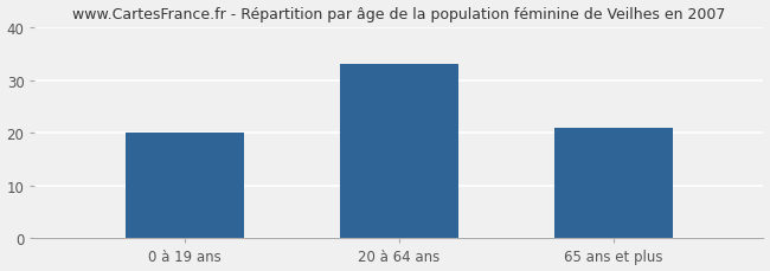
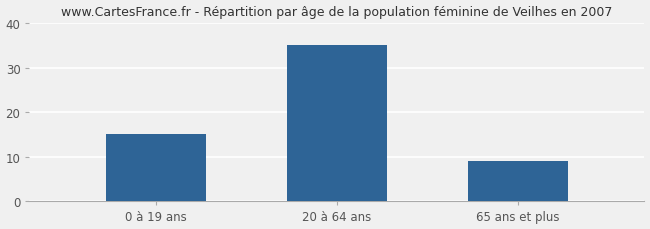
0 à 19 ans: 20 -> 15
20 à 64 ans: 33 -> 35
65 ans et plus: 21 -> 9
